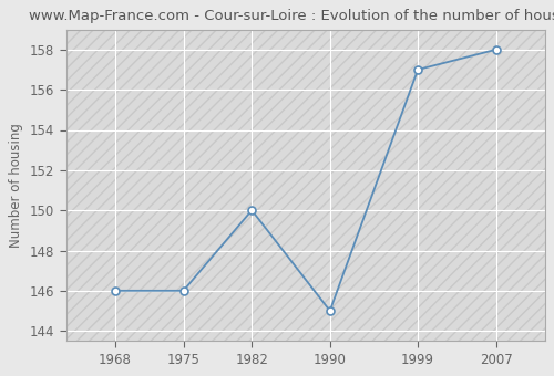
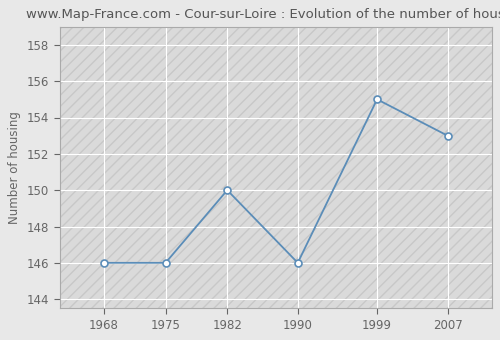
1990: 145 -> 146
1999: 157 -> 155
2007: 158 -> 153
